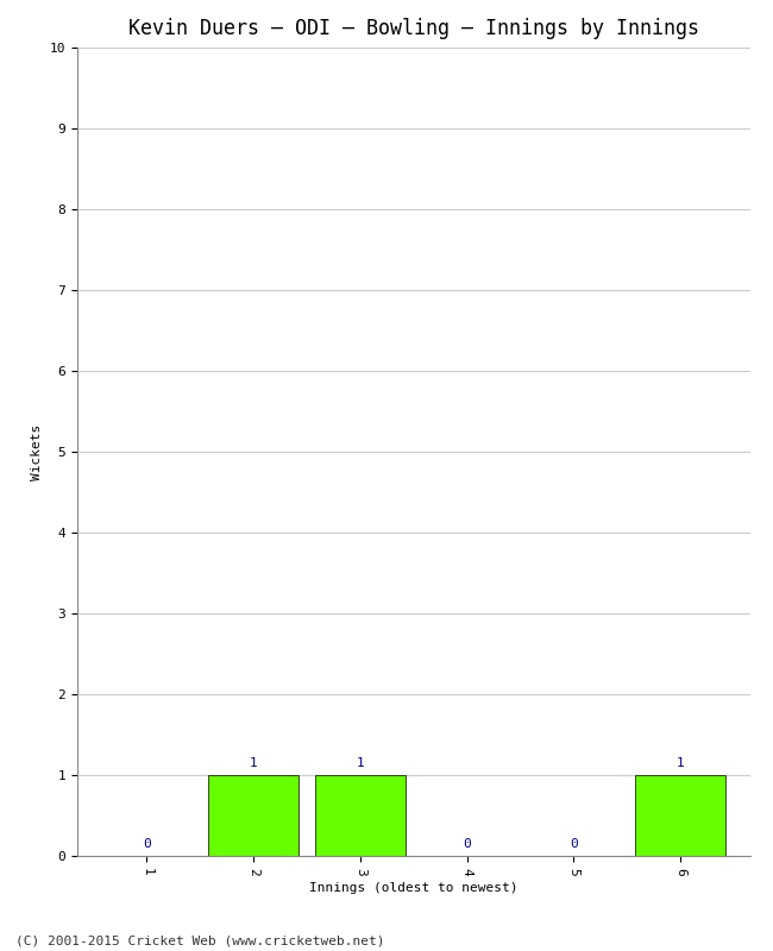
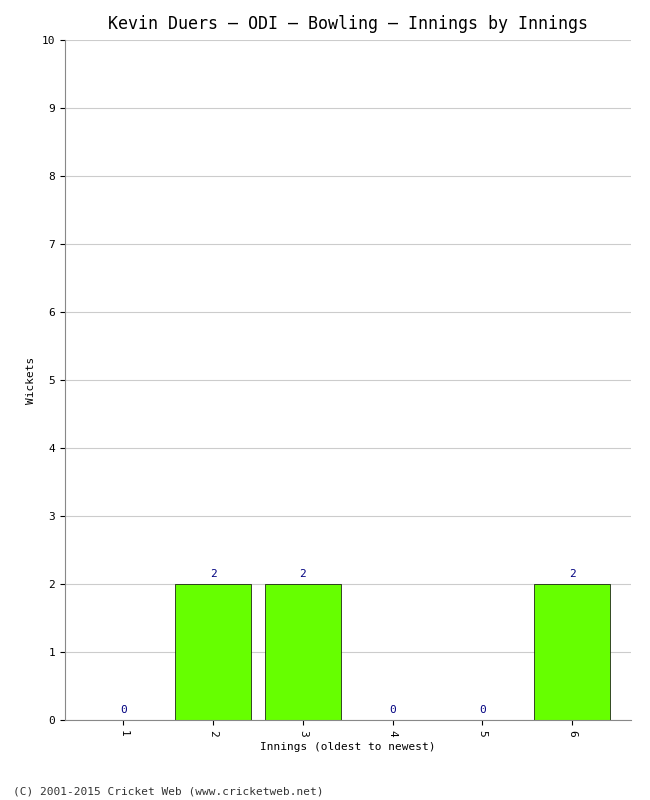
2: 1 -> 2
3: 1 -> 2
6: 1 -> 2
